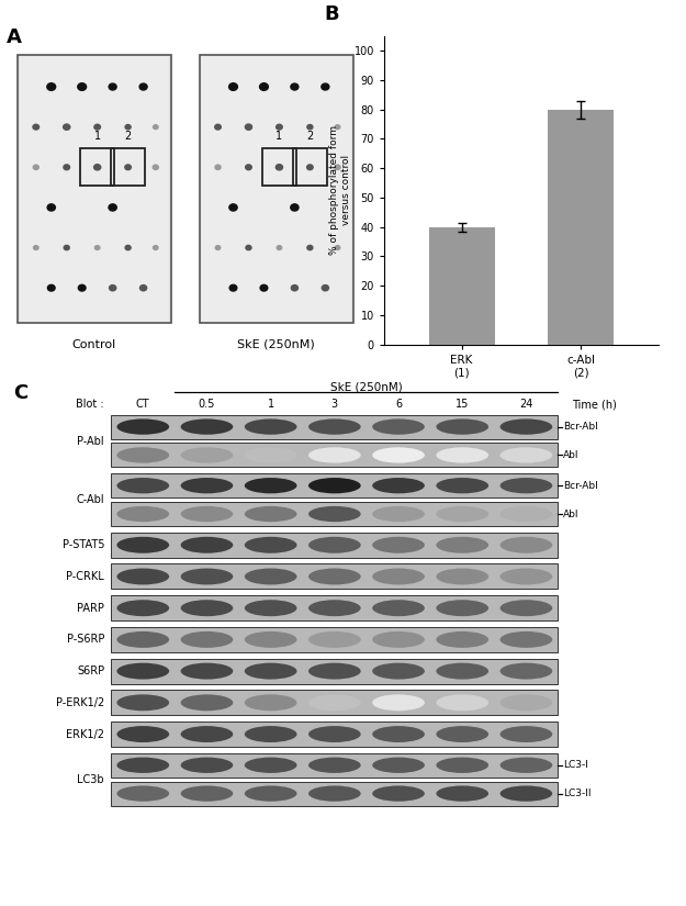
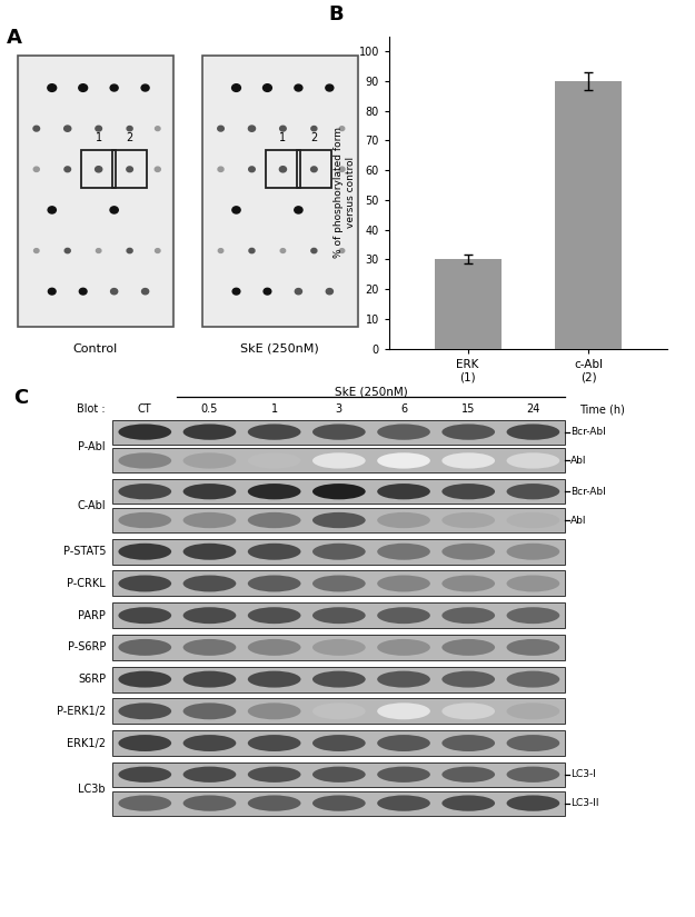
ERK (1): 40 -> 30
c-Abl (2): 80 -> 90
